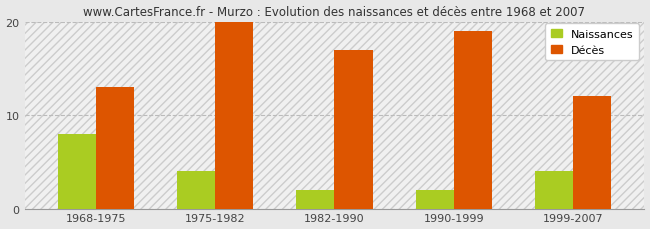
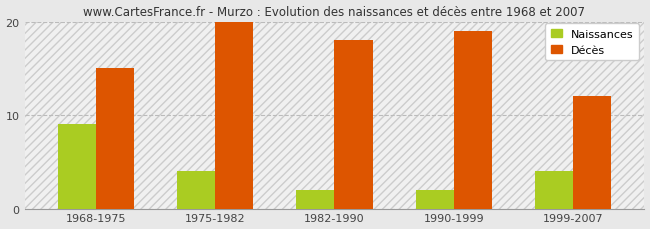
Naissances/1968-1975: 8 -> 9
Décès/1968-1975: 13 -> 15
Décès/1982-1990: 17 -> 18
